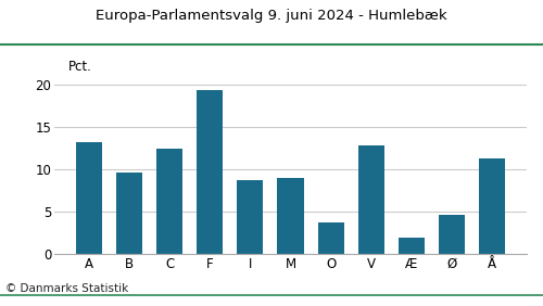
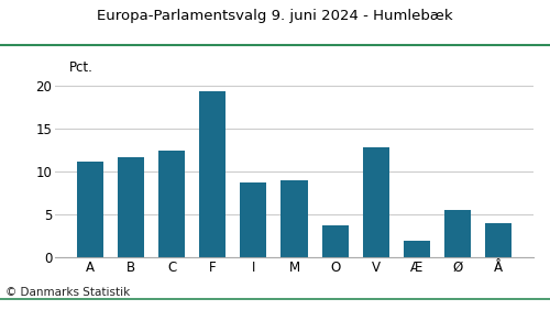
A: 13.2 -> 11.1
B: 9.6 -> 11.7
Ø: 4.6 -> 5.5
Å: 11.2 -> 4.0
